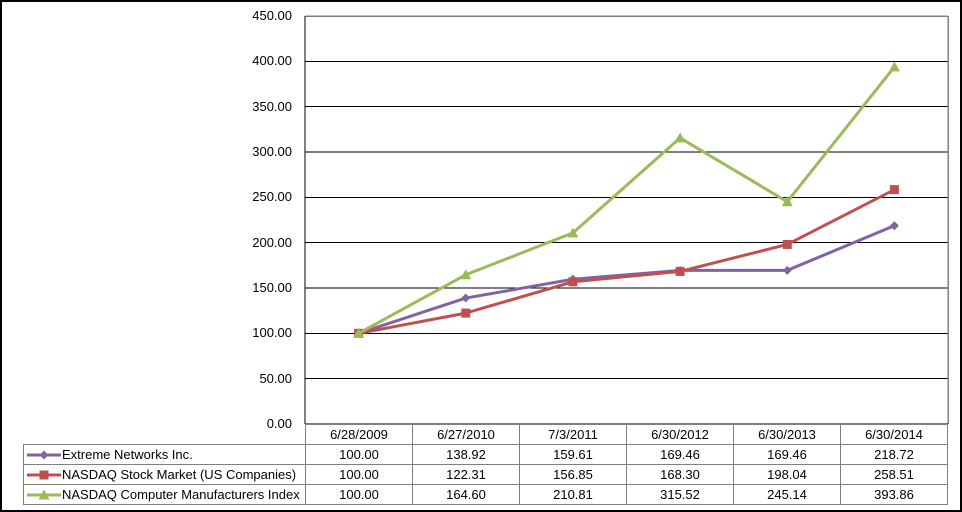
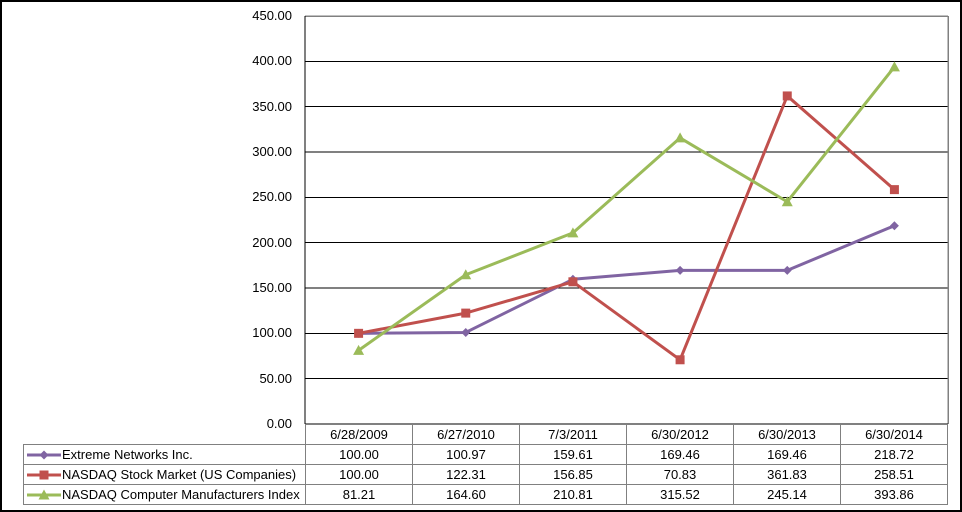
NASDAQ Computer Manufacturers Index/6/28/2009: 100.00 -> 81.21
Extreme Networks Inc./6/27/2010: 138.92 -> 100.97
NASDAQ Stock Market (US Companies)/6/30/2012: 168.30 -> 70.83
NASDAQ Stock Market (US Companies)/6/30/2013: 198.04 -> 361.83
